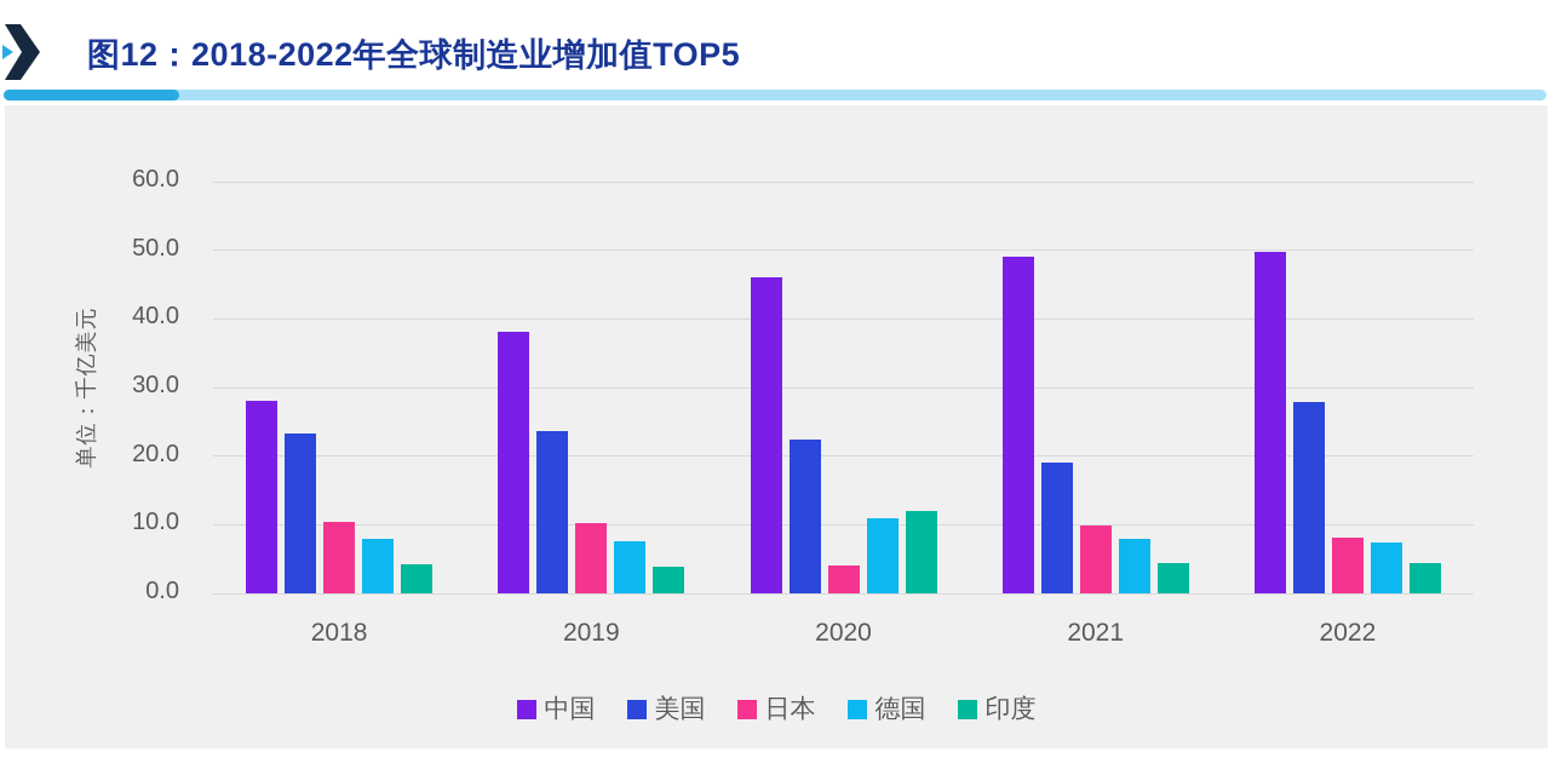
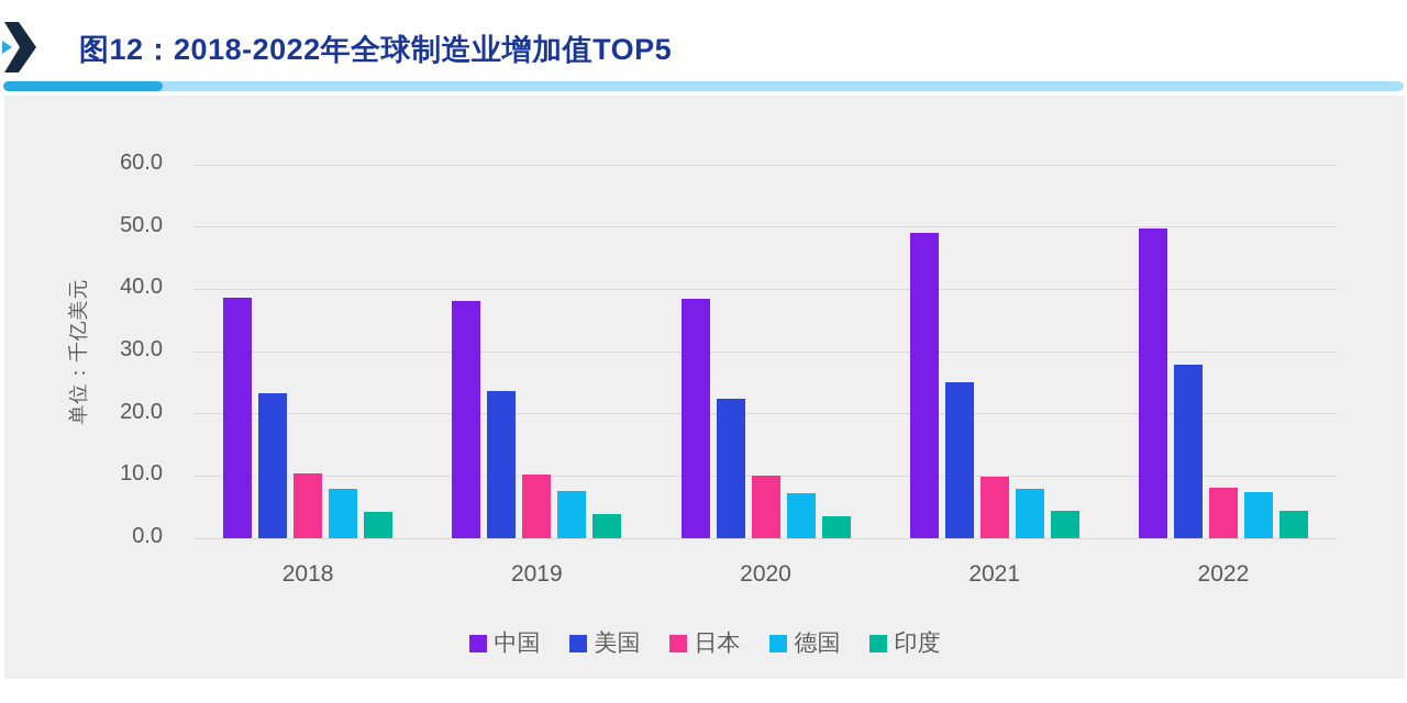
中国/2018: 28 -> 39
中国/2020: 46 -> 38
日本/2020: 4 -> 10
德国/2020: 11 -> 7
印度/2020: 12 -> 4
美国/2021: 19 -> 25
